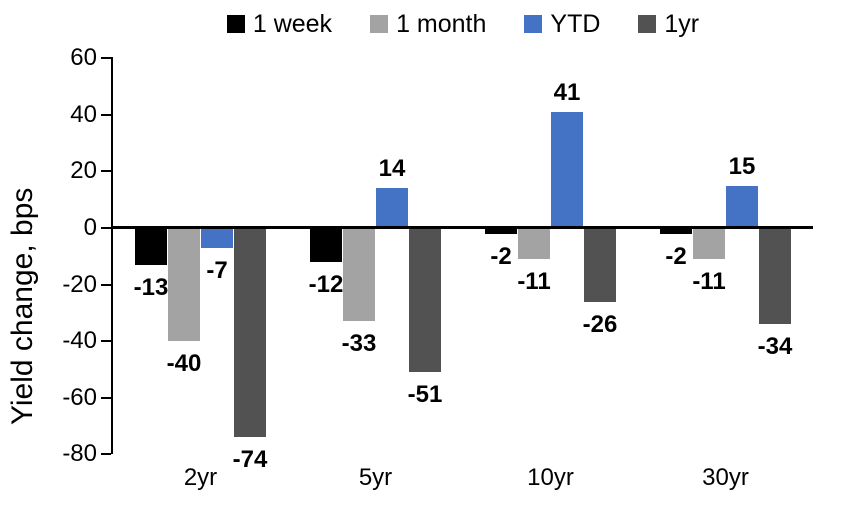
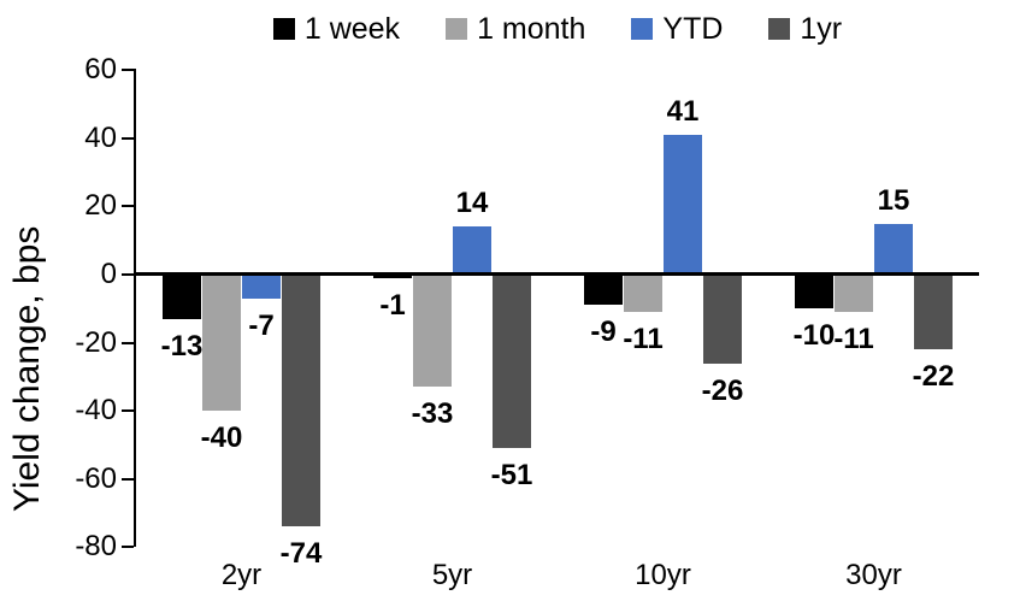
1 week/5yr: -12 -> -1
1 week/10yr: -2 -> -9
1 week/30yr: -2 -> -10
1yr/30yr: -34 -> -22
